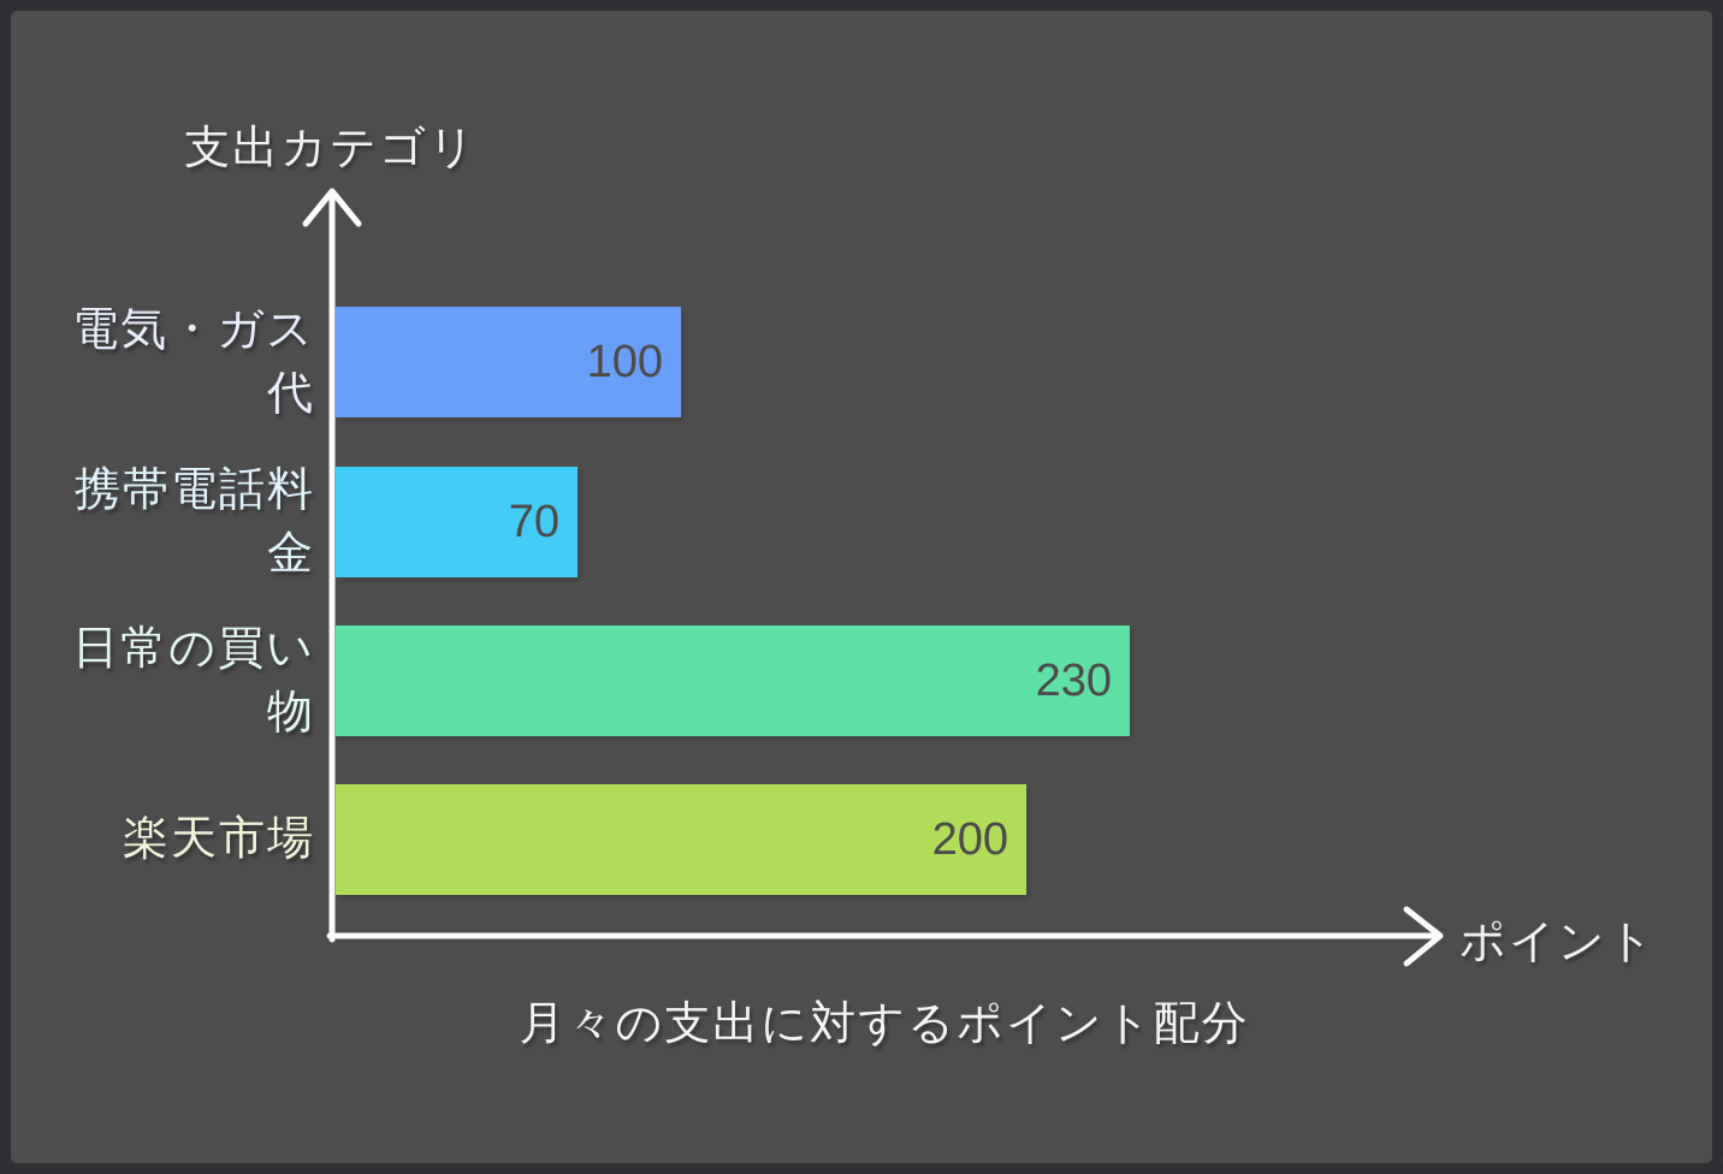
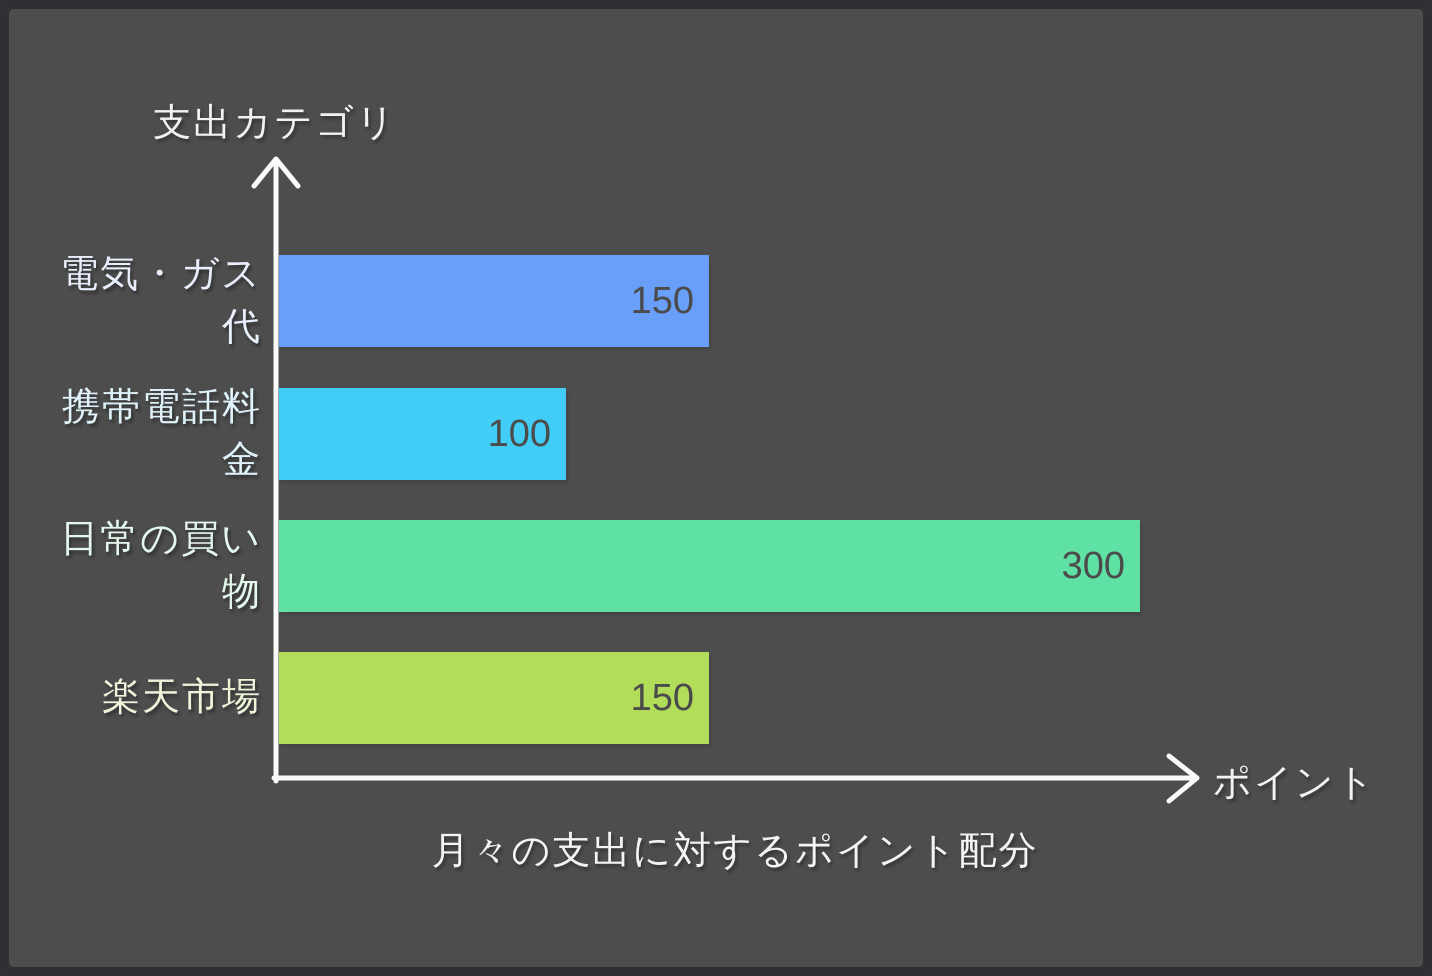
電気・ガス代: 100 -> 150
携帯電話料金: 70 -> 100
日常の買い物: 230 -> 300
楽天市場: 200 -> 150
